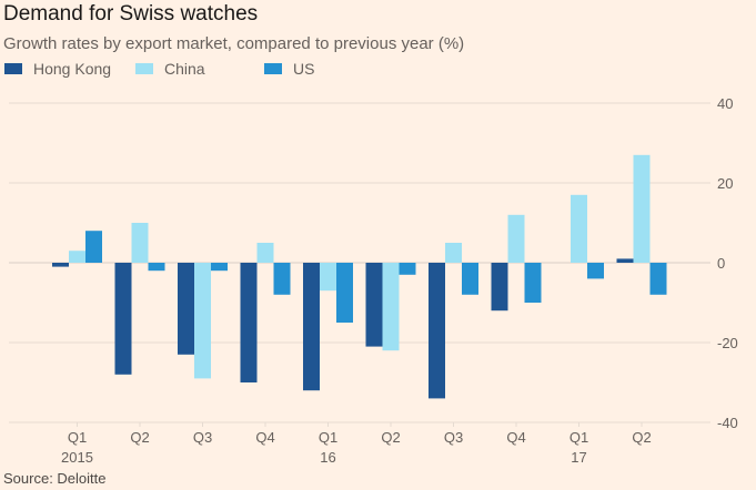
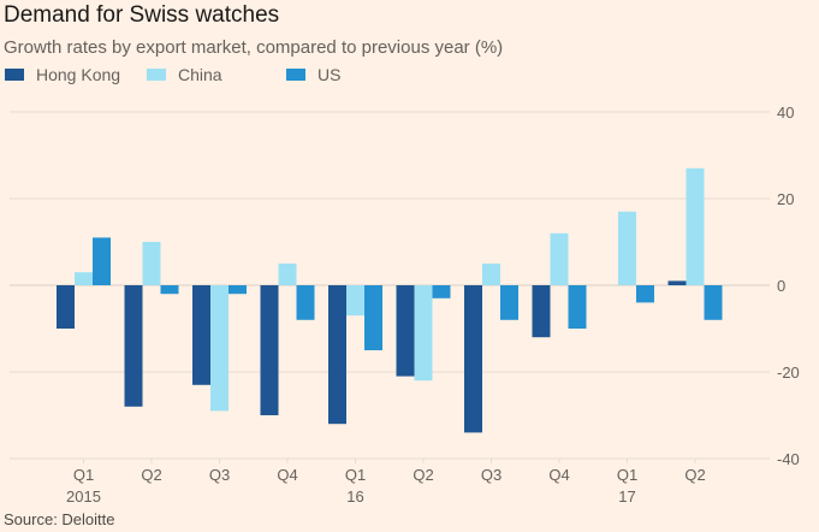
Hong Kong/Q1 2015: -1 -> -10
US/Q1 2015: 8 -> 11
